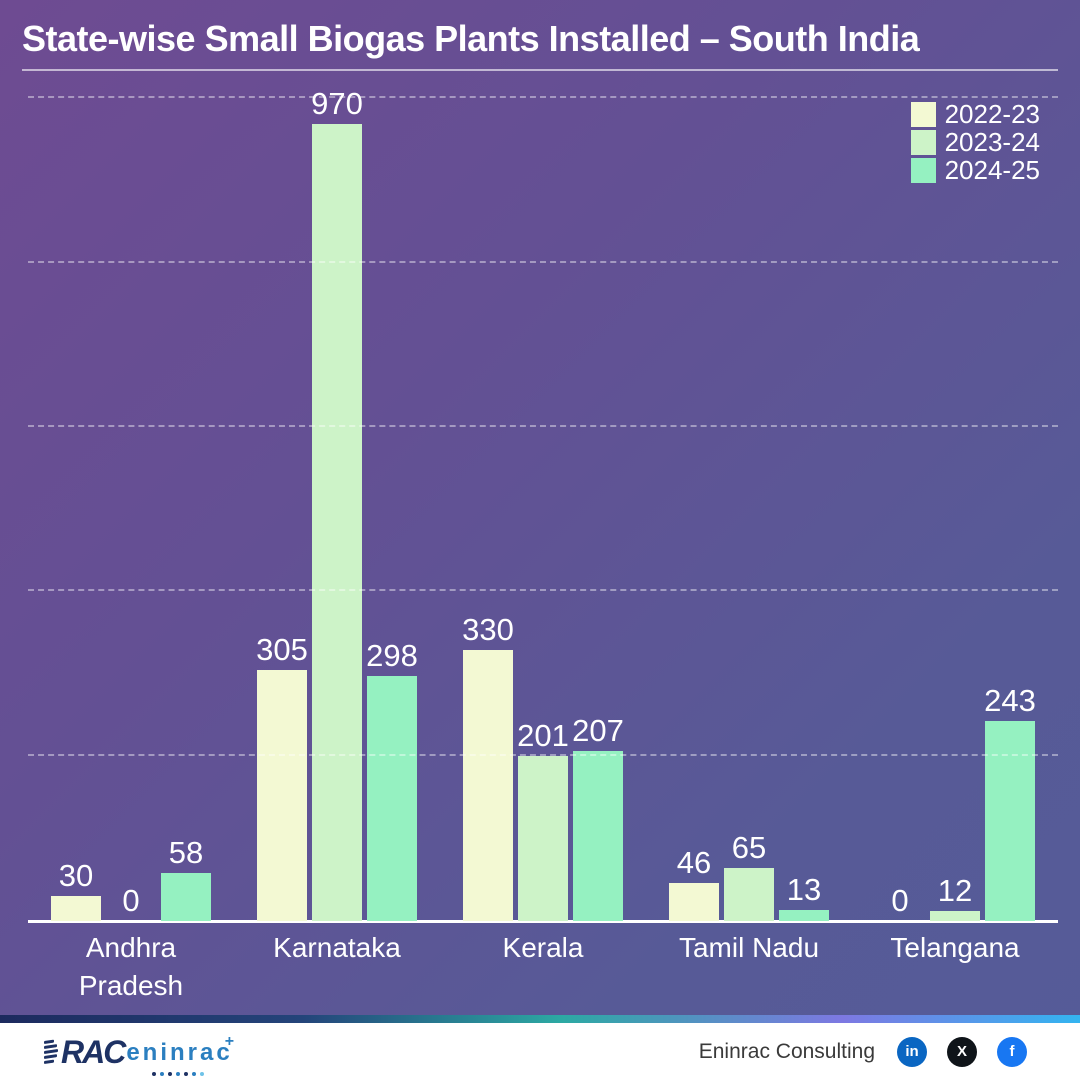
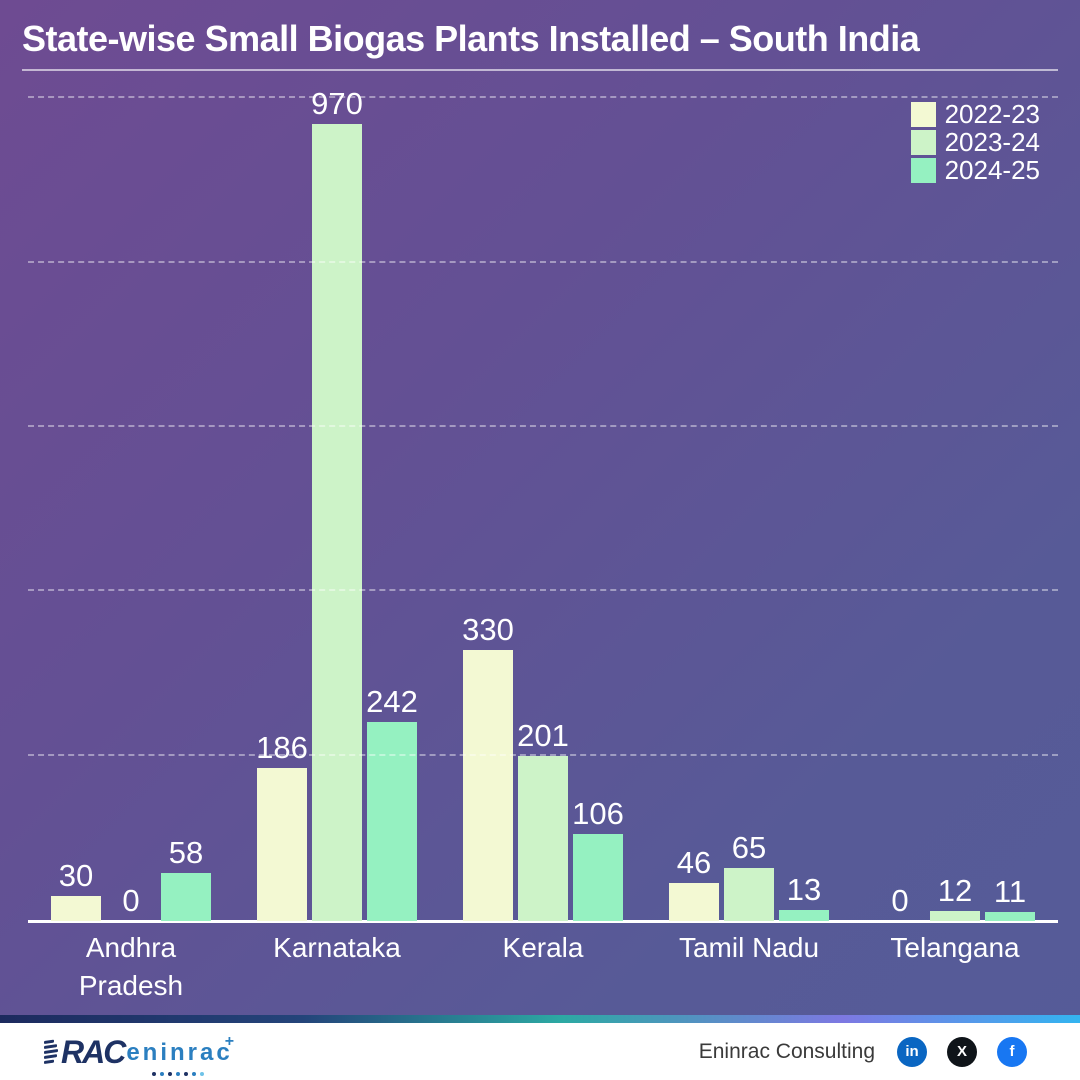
2022-23/Karnataka: 305 -> 186
2024-25/Karnataka: 298 -> 242
2024-25/Kerala: 207 -> 106
2024-25/Telangana: 243 -> 11
